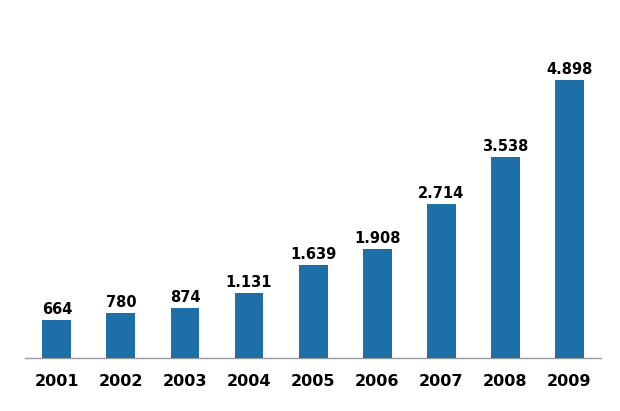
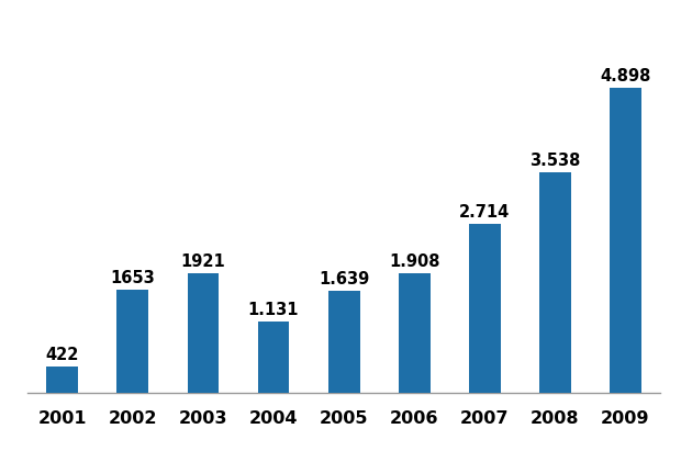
2001: 664 -> 422
2002: 780 -> 1653
2003: 874 -> 1921
